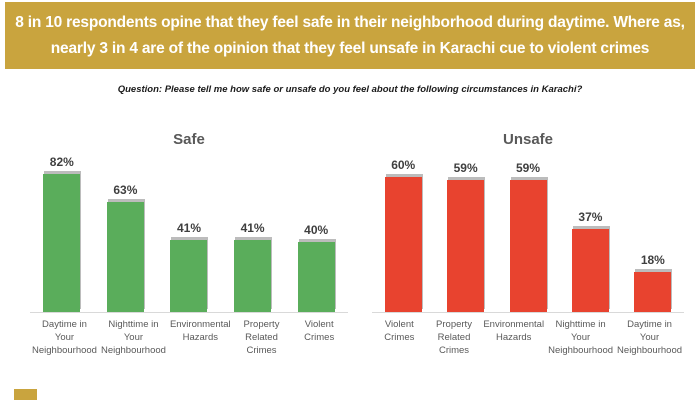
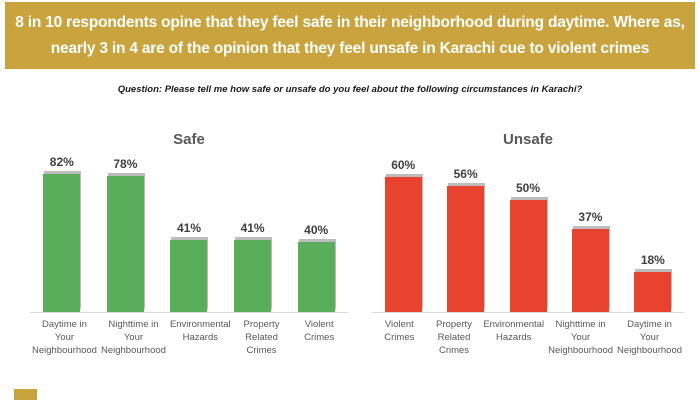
Safe/Nighttime in Your Neighbourhood: 63% -> 78%
Unsafe/Property Related Crimes: 59% -> 56%
Unsafe/Environmental Hazards: 59% -> 50%
